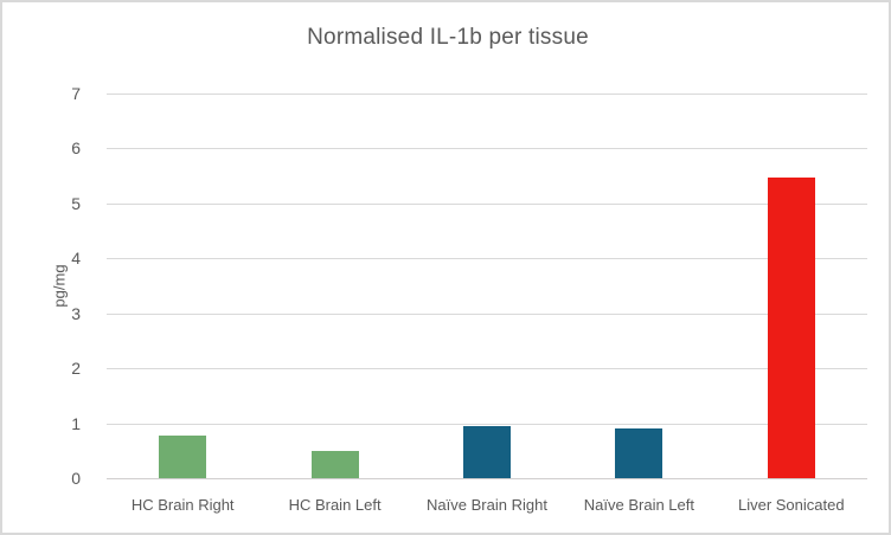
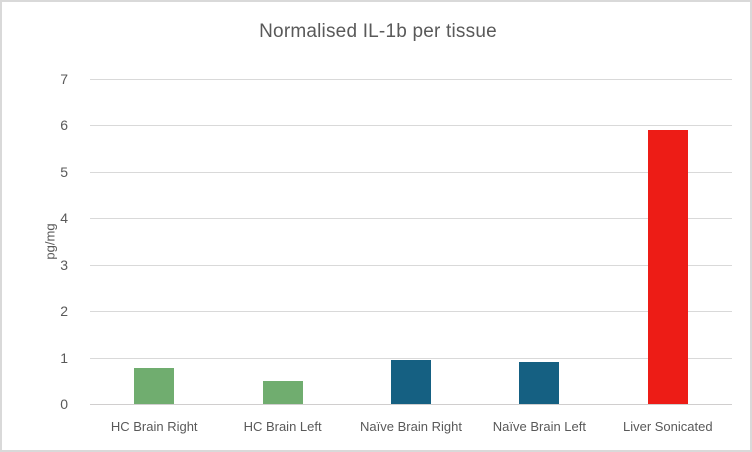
Liver Sonicated: 5.5 -> 5.9
